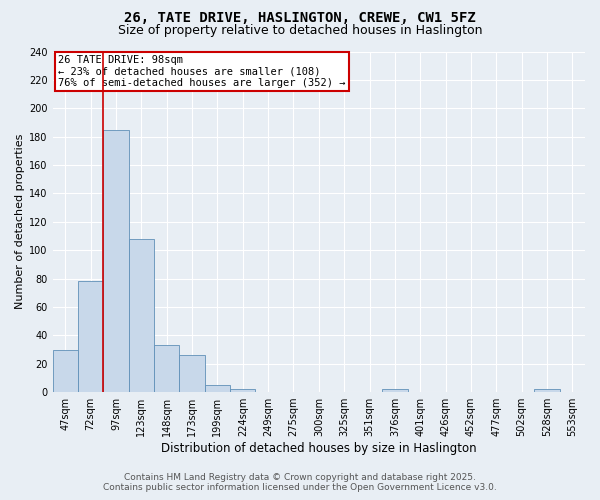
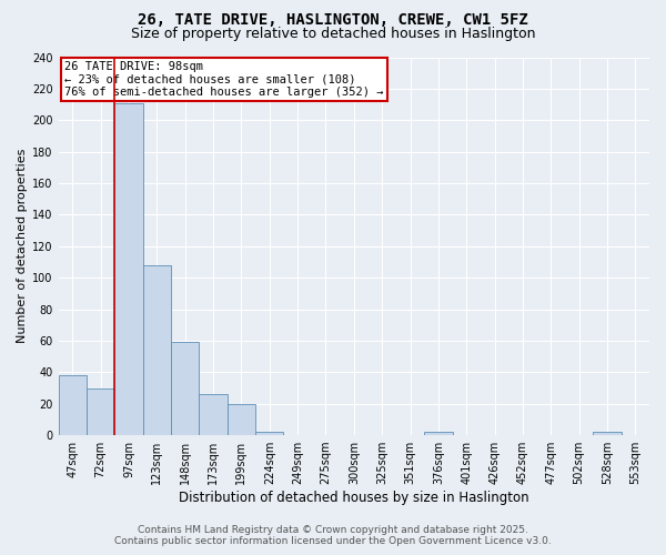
47sqm: 30 -> 38
72sqm: 78 -> 30
97sqm: 185 -> 211
148sqm: 33 -> 59
199sqm: 5 -> 20
